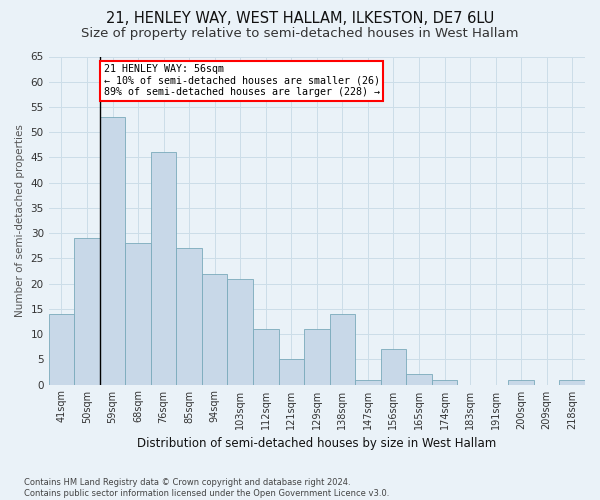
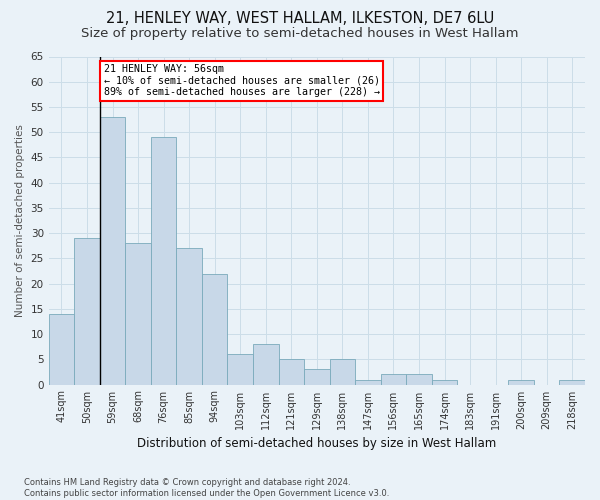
76sqm: 46 -> 49
103sqm: 21 -> 6
112sqm: 11 -> 8
129sqm: 11 -> 3
138sqm: 14 -> 5
156sqm: 7 -> 2
